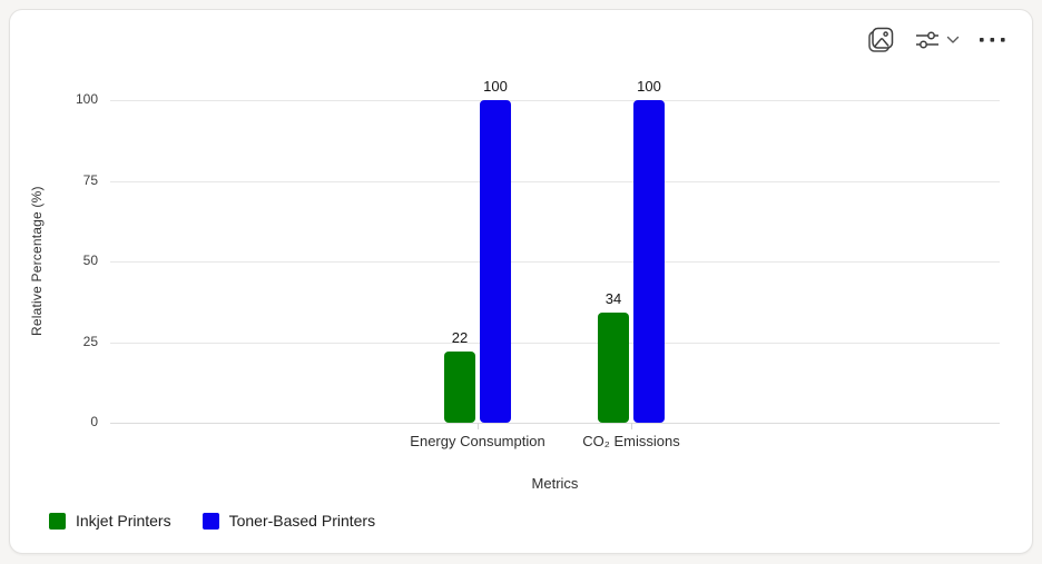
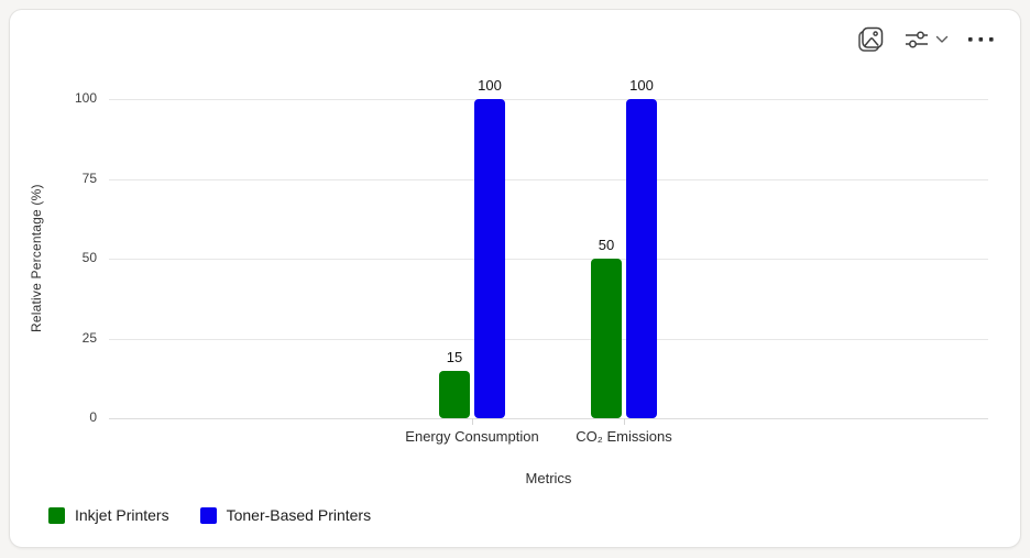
Inkjet Printers/Energy Consumption: 22 -> 15
Inkjet Printers/CO₂ Emissions: 34 -> 50
